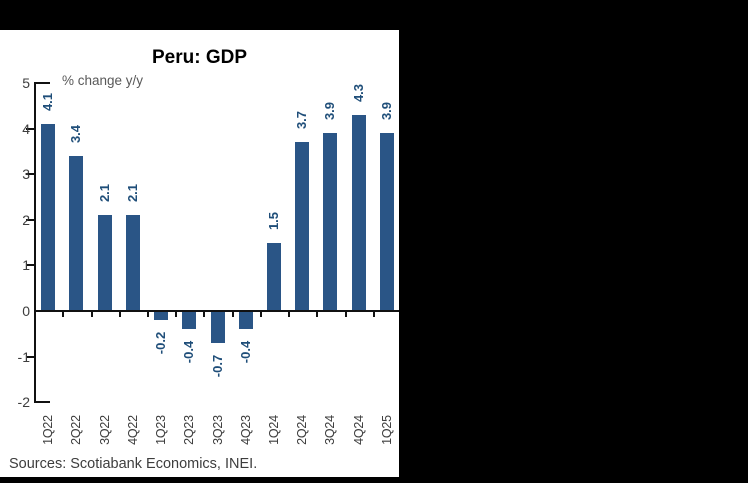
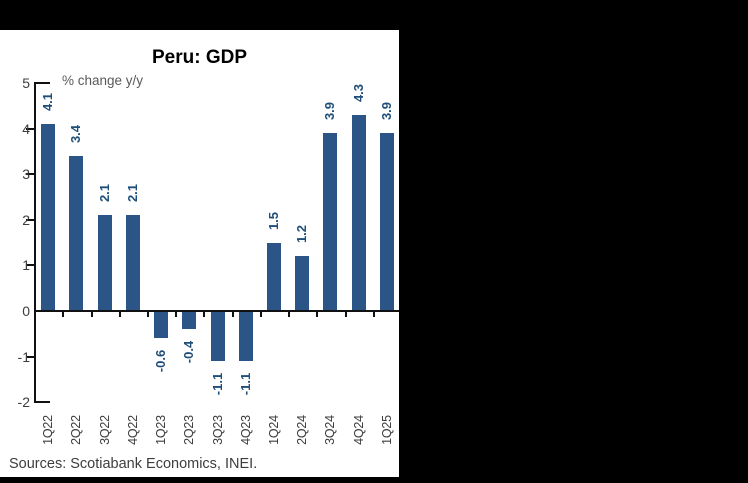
1Q23: -0.2 -> -0.6
3Q23: -0.7 -> -1.1
4Q23: -0.4 -> -1.1
2Q24: 3.7 -> 1.2
